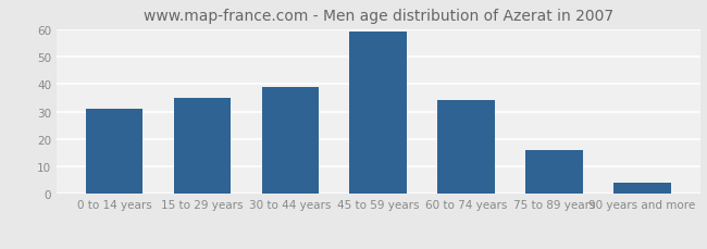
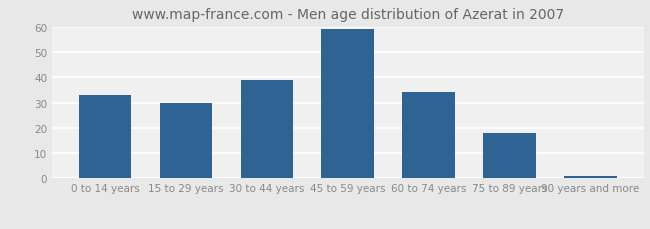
0 to 14 years: 31 -> 33
15 to 29 years: 35 -> 30
75 to 89 years: 16 -> 18
90 years and more: 4 -> 1
